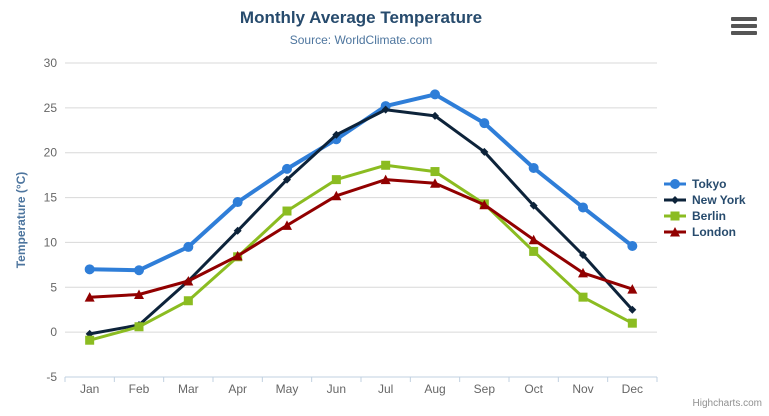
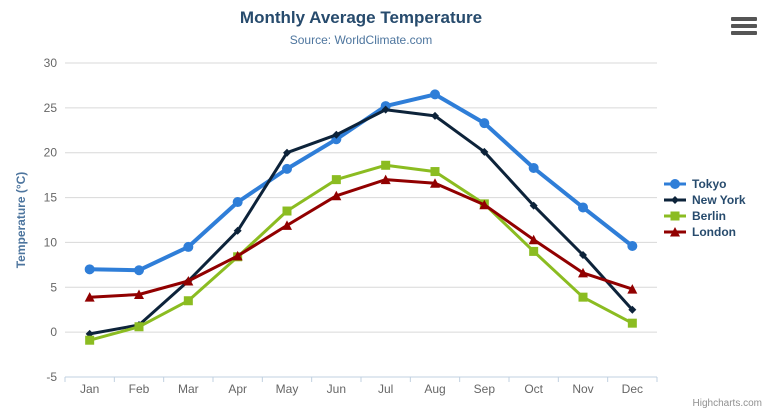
New York/May: 17 -> 20
